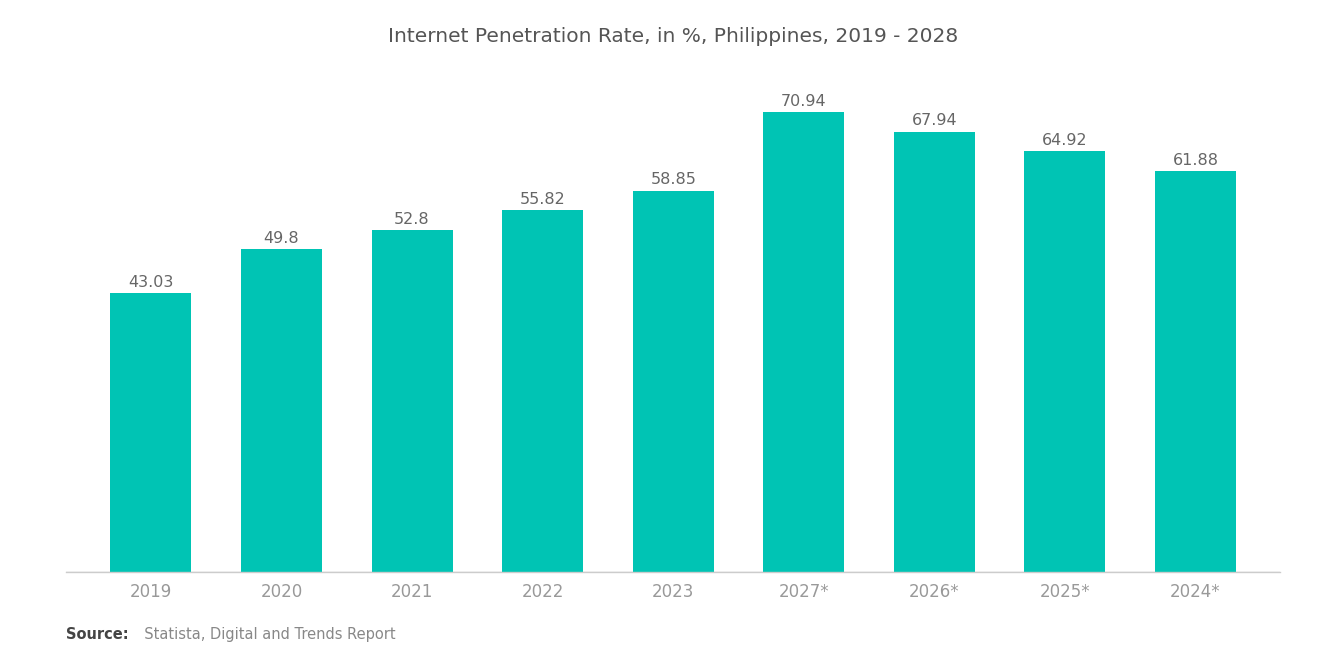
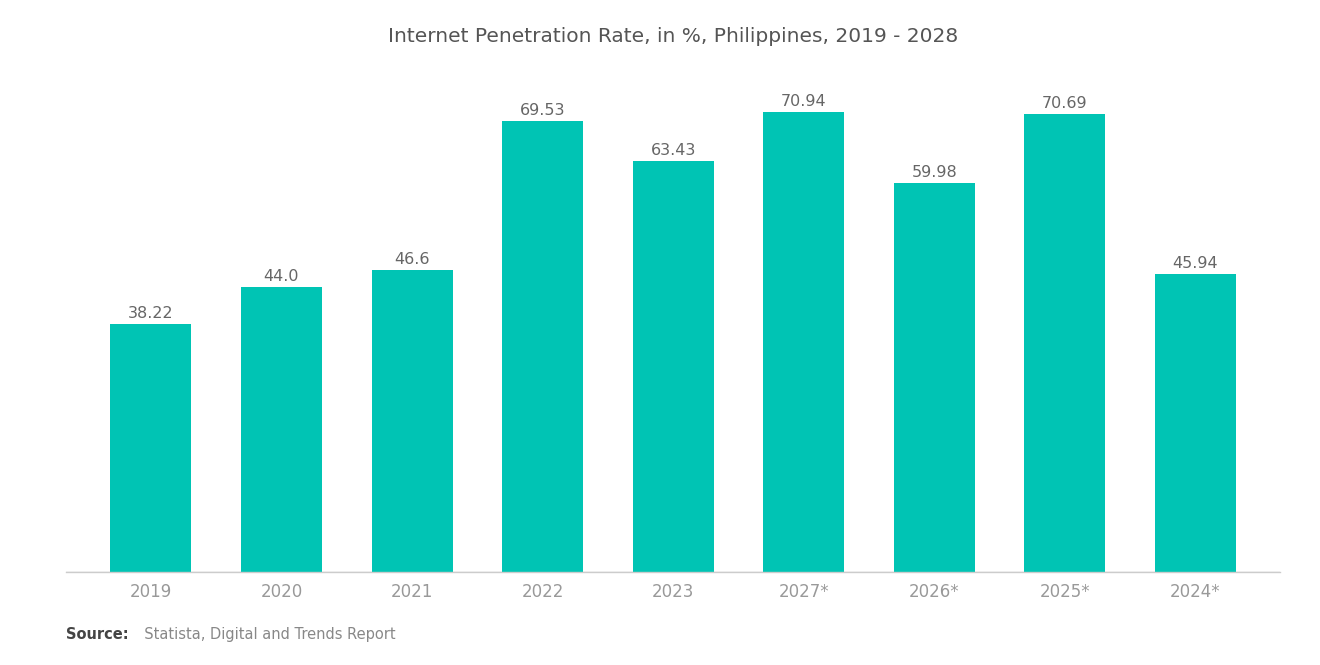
2019: 43.03 -> 38.22
2020: 49.8 -> 44.0
2021: 52.8 -> 46.6
2022: 55.82 -> 69.53
2023: 58.85 -> 63.43
2026*: 67.94 -> 59.98
2025*: 64.92 -> 70.69
2024*: 61.88 -> 45.94
